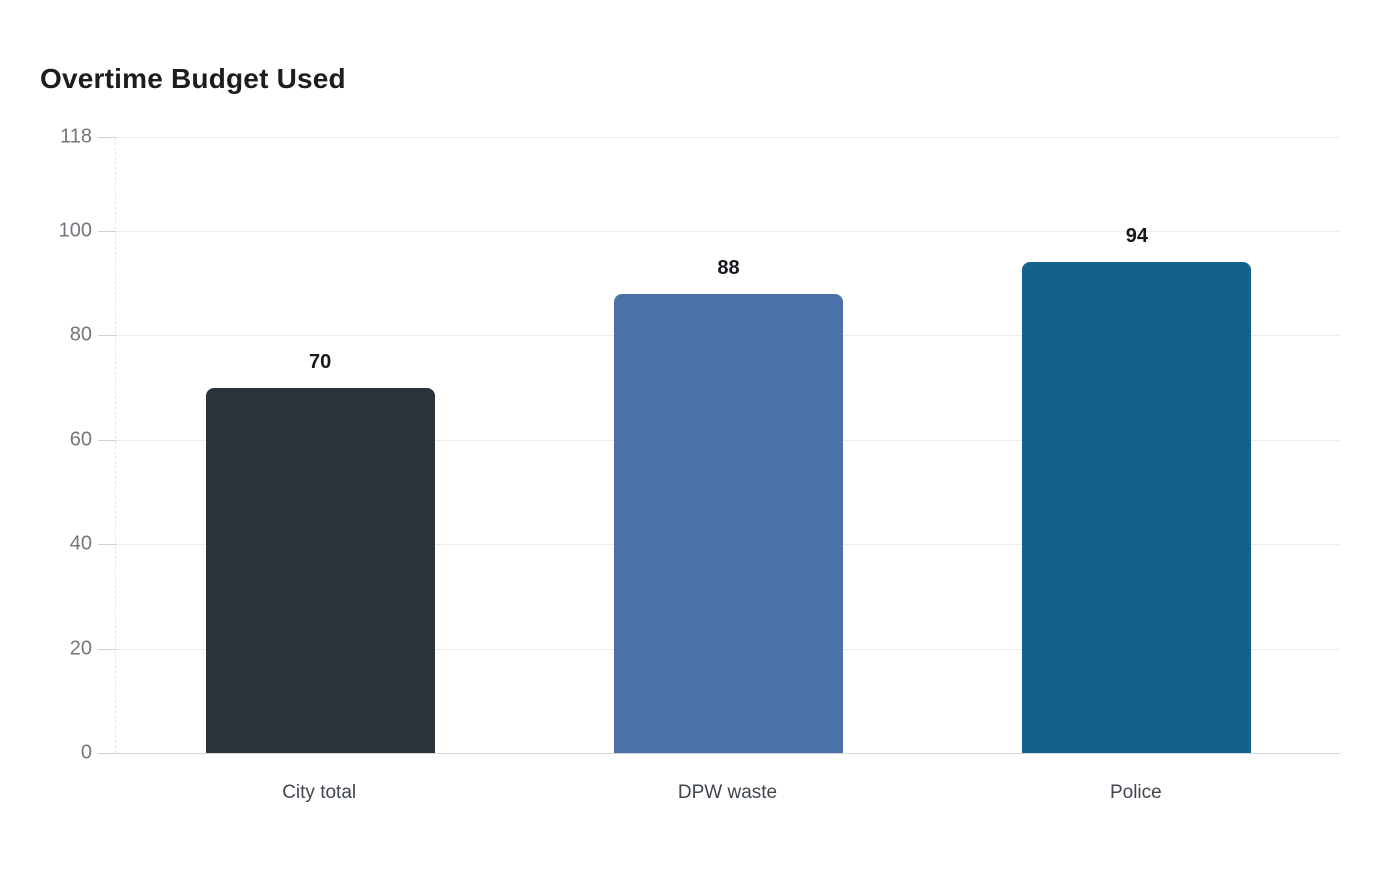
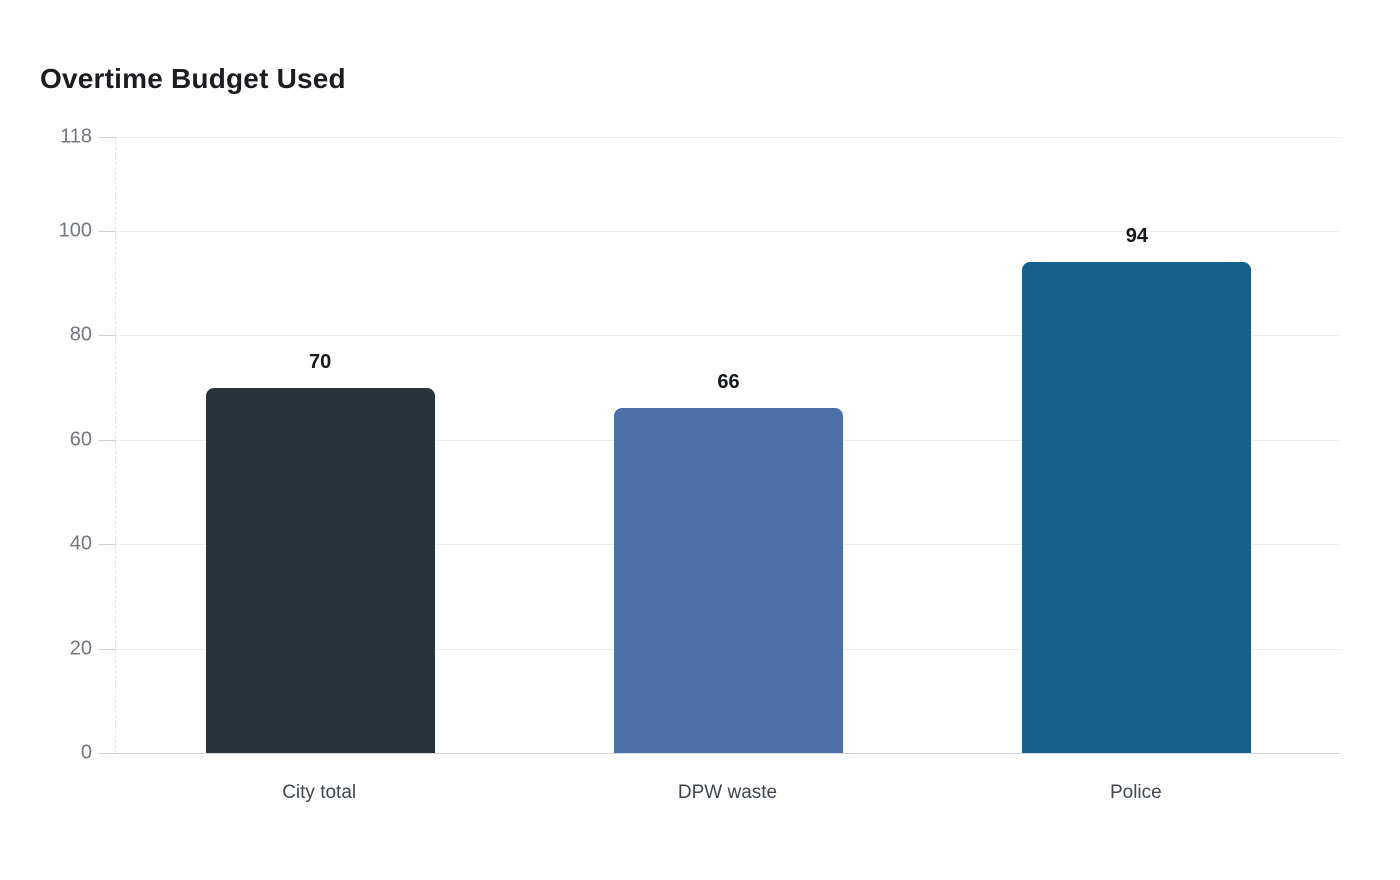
DPW waste: 88 -> 66
